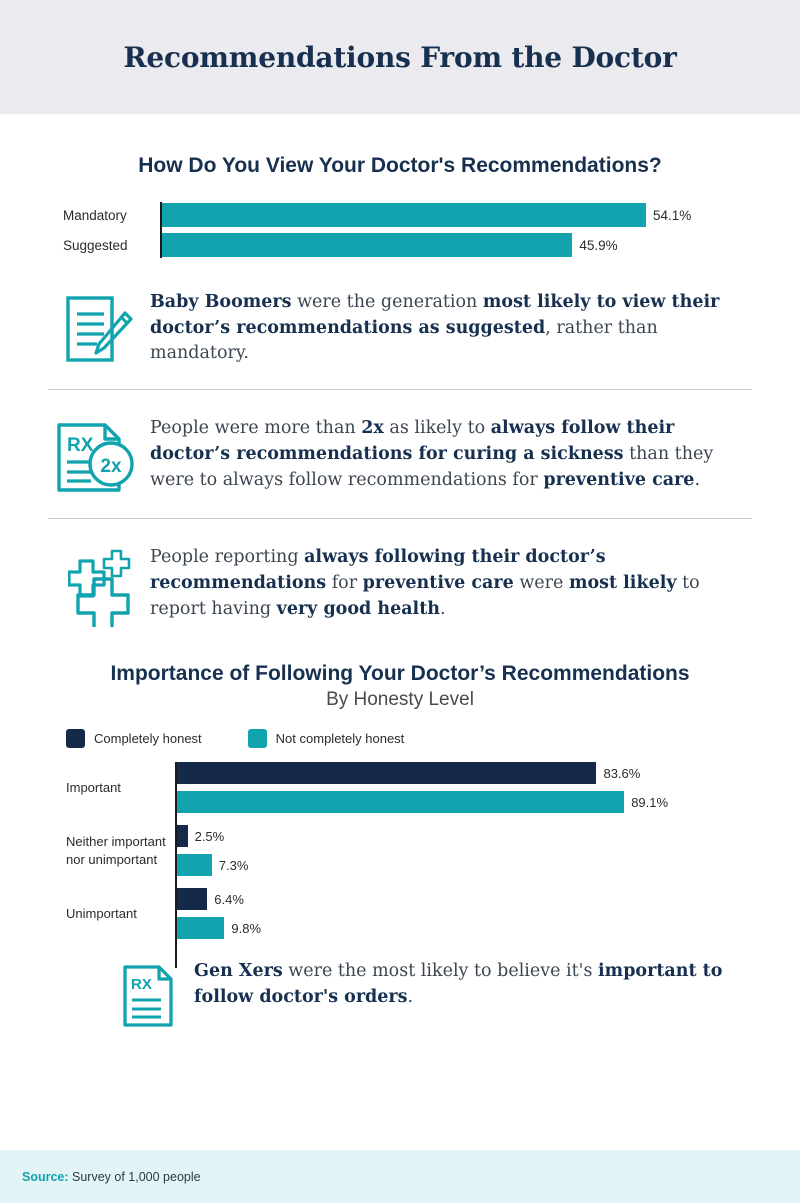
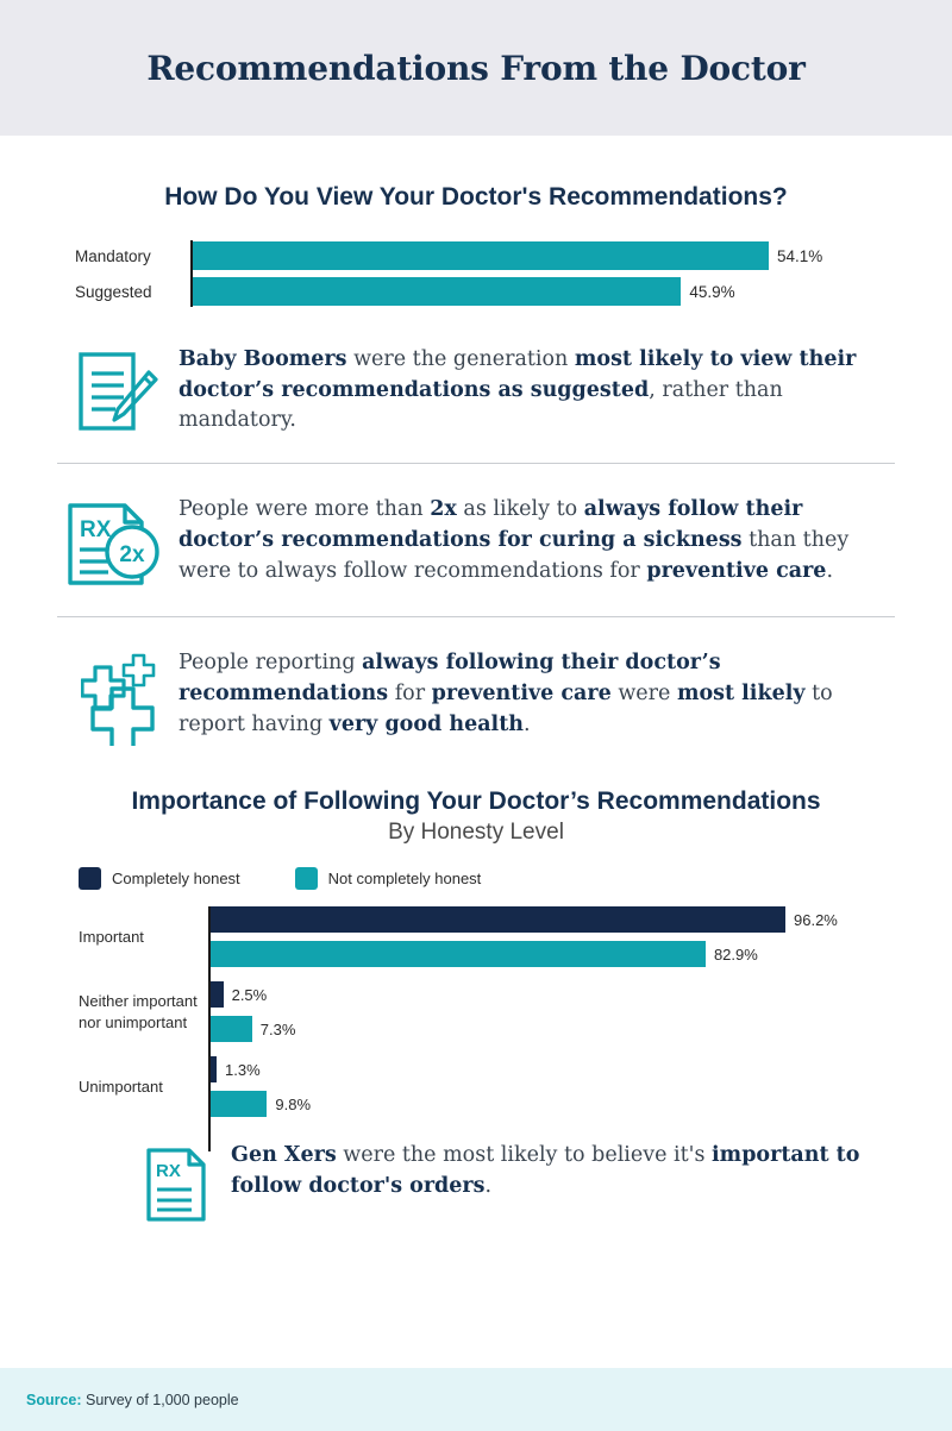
Importance of Following Your Doctor’s Recommendations/Completely honest/Important: 83.6% -> 96.2%
Importance of Following Your Doctor’s Recommendations/Not completely honest/Important: 89.1% -> 82.9%
Importance of Following Your Doctor’s Recommendations/Completely honest/Unimportant: 6.4% -> 1.3%
